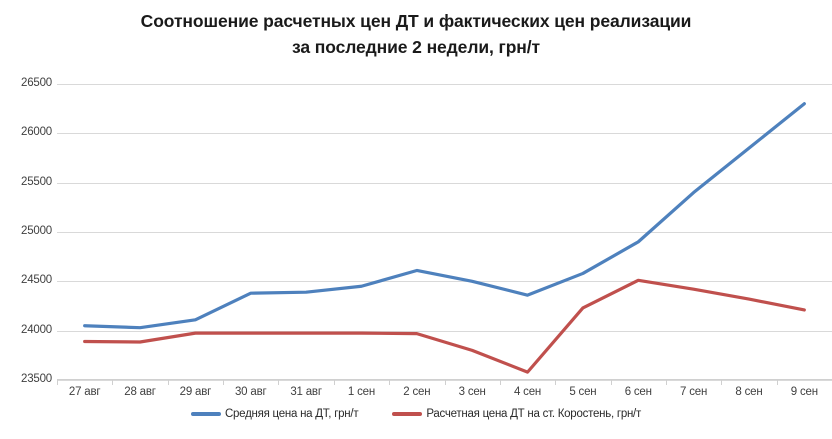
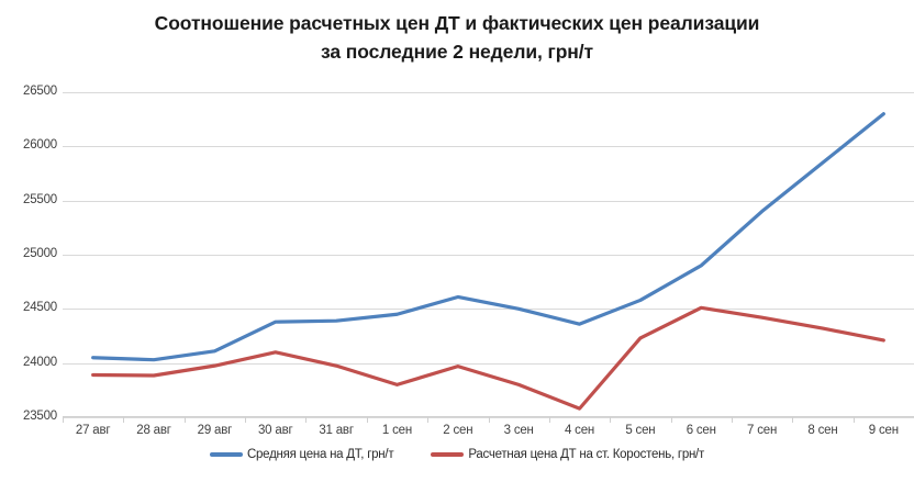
Расчетная цена ДТ на ст. Коростень, грн/т/30 авг: 24000 -> 24100
Расчетная цена ДТ на ст. Коростень, грн/т/1 сен: 24000 -> 23800
